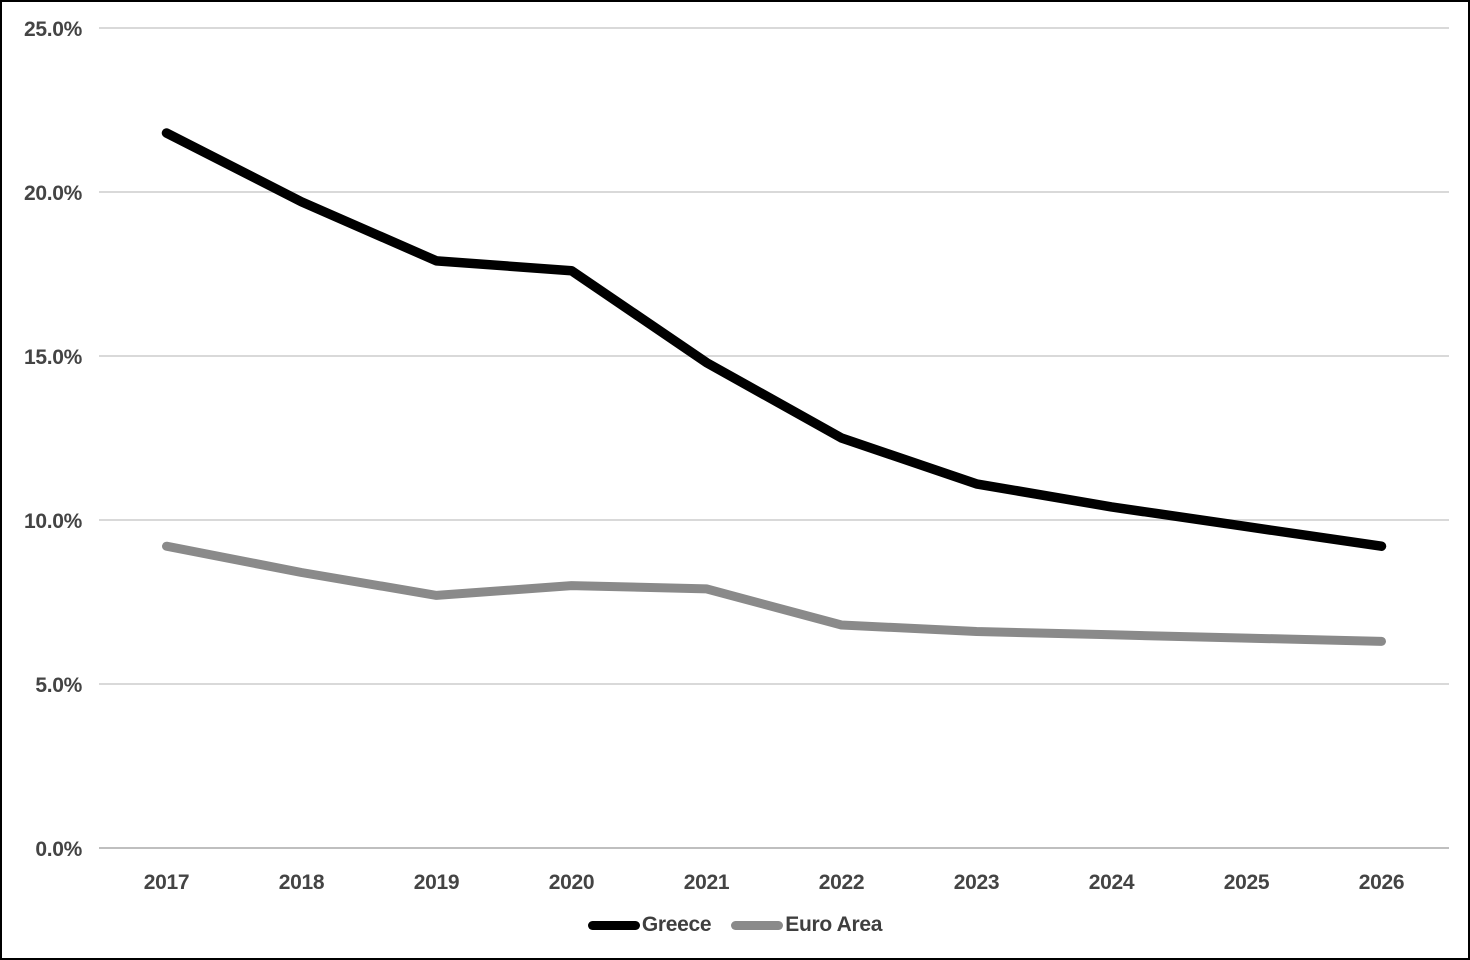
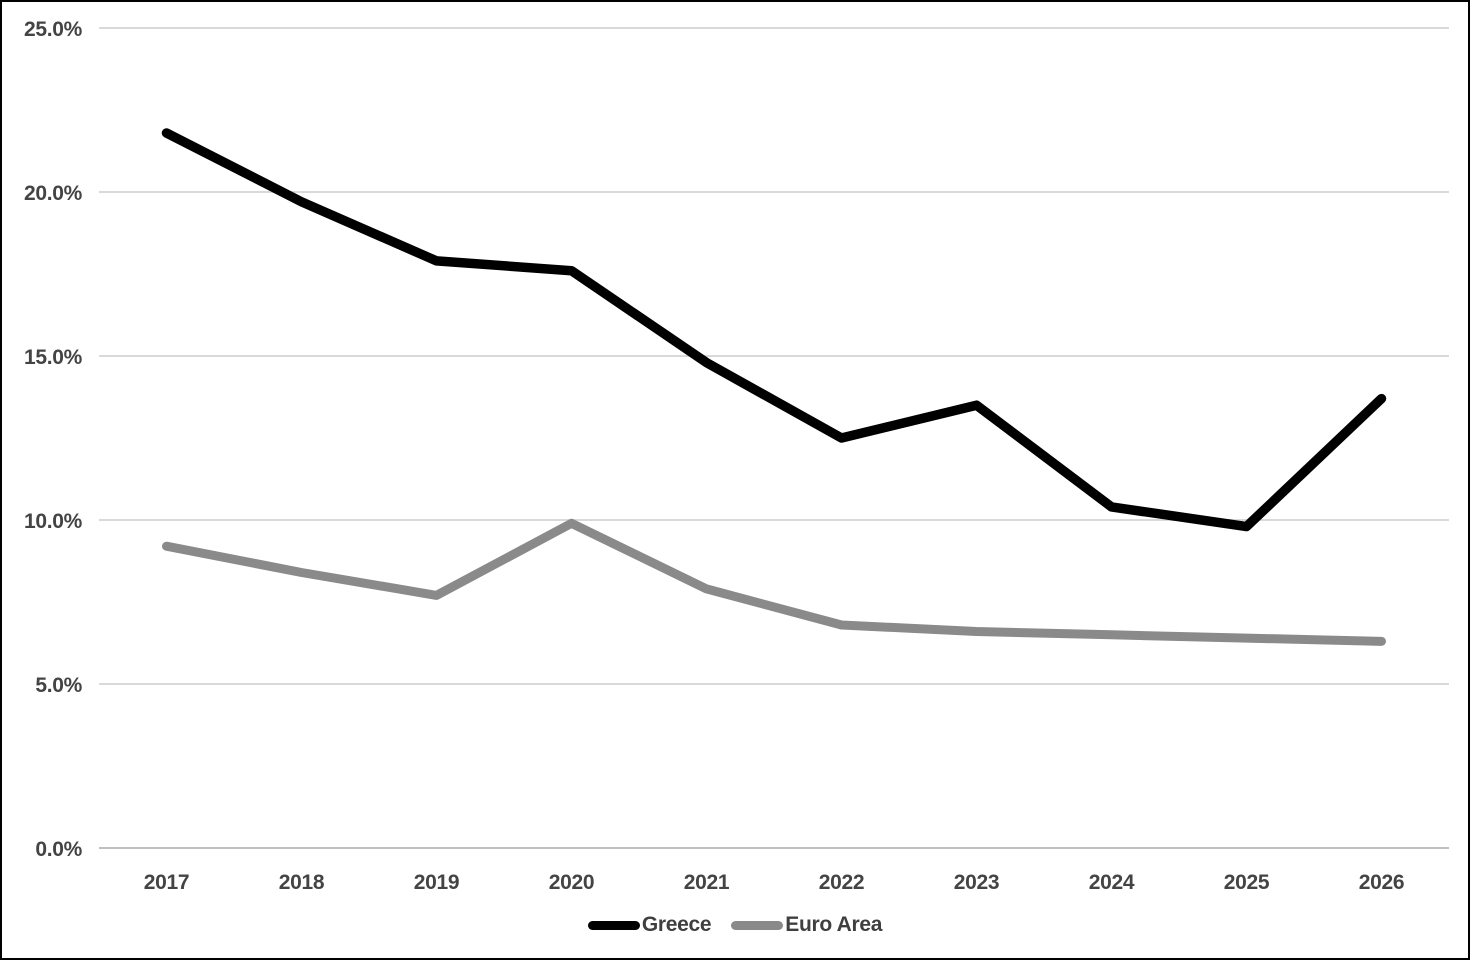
Euro Area/2020: 8.0% -> 9.9%
Greece/2023: 11.1% -> 13.5%
Greece/2026: 9.2% -> 13.7%
